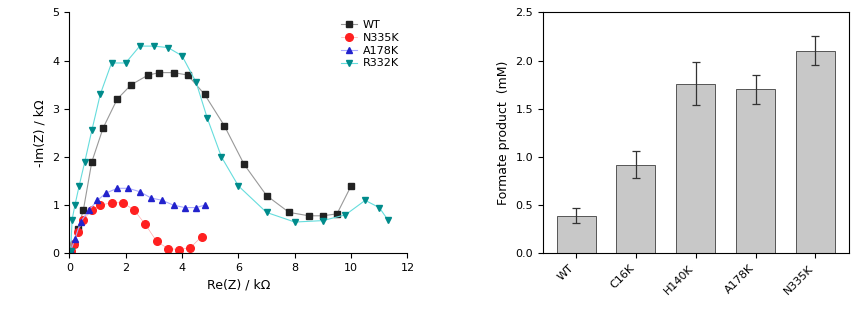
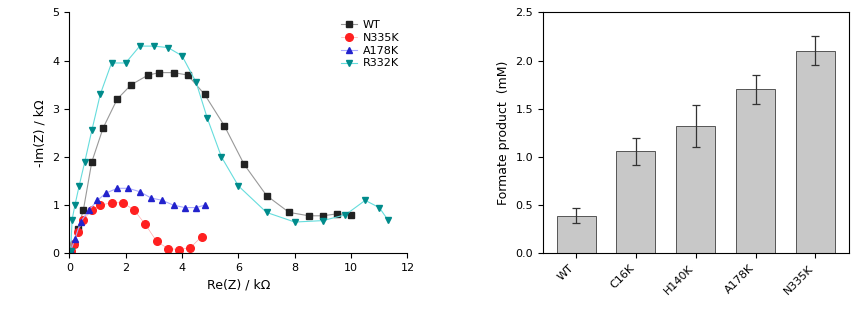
WT/10: 1.40 -> 0.80
C16K: 0.92 -> 1.06
H140K: 1.76 -> 1.32
